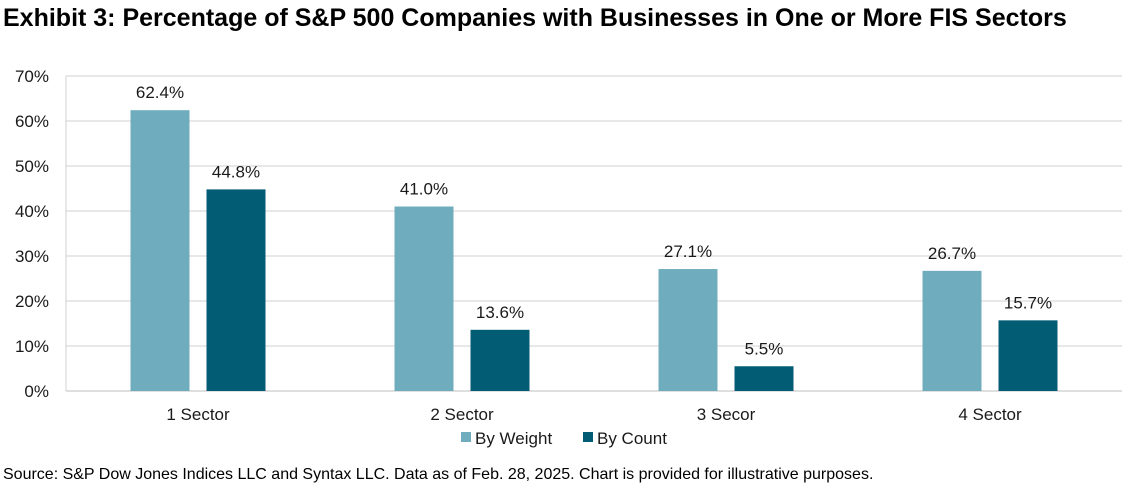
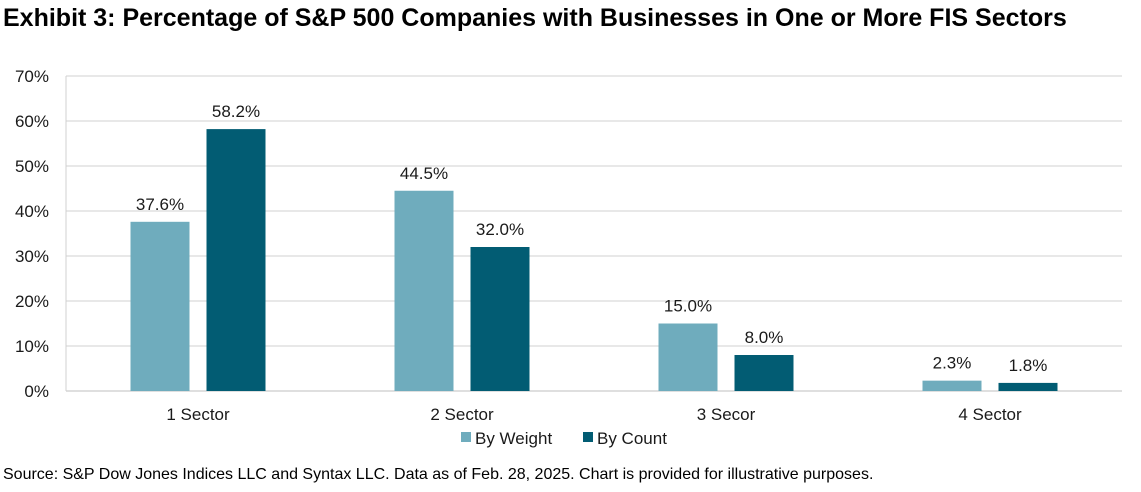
By Weight/1 Sector: 62.4% -> 37.6%
By Count/1 Sector: 44.8% -> 58.2%
By Weight/2 Sector: 41.0% -> 44.5%
By Count/2 Sector: 13.6% -> 32.0%
By Weight/3 Secor: 27.1% -> 15.0%
By Count/3 Secor: 5.5% -> 8.0%
By Weight/4 Sector: 26.7% -> 2.3%
By Count/4 Sector: 15.7% -> 1.8%
